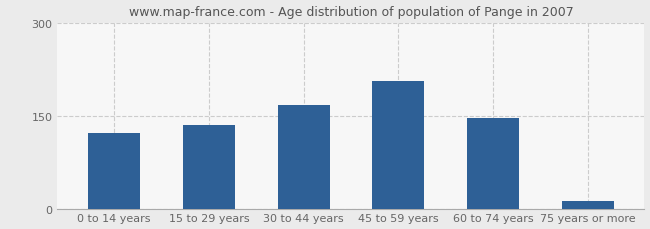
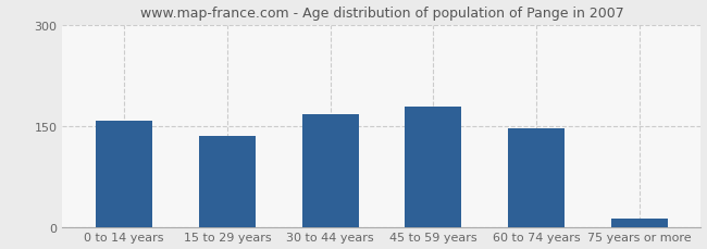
0 to 14 years: 122 -> 157
45 to 59 years: 206 -> 178
